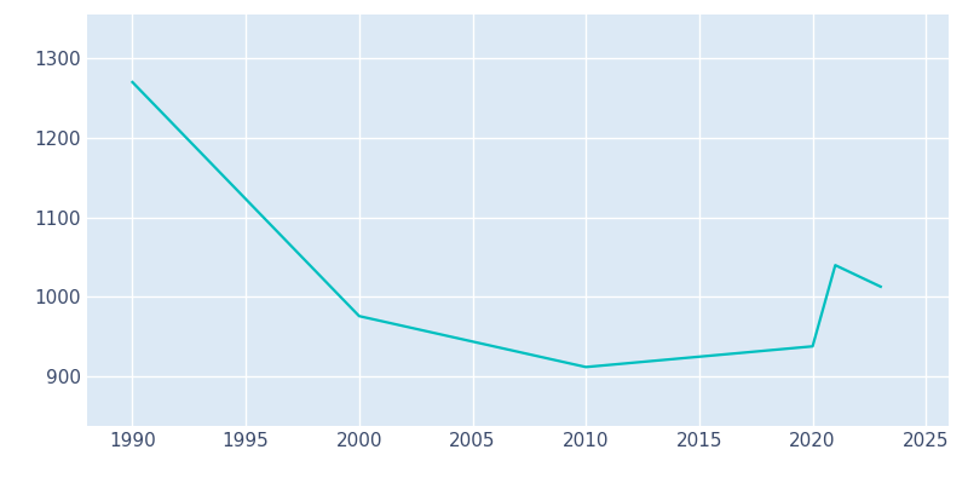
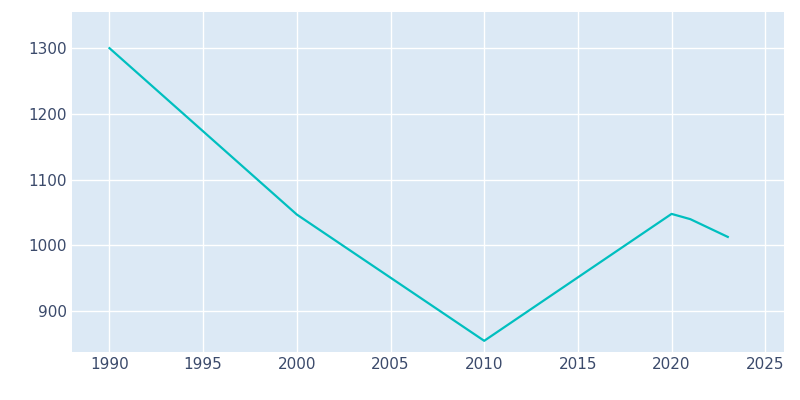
1990: 1270 -> 1300
2000: 976 -> 1047
2010: 912 -> 855
2020: 938 -> 1048
